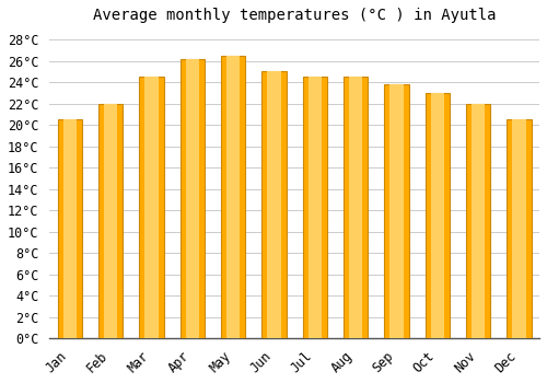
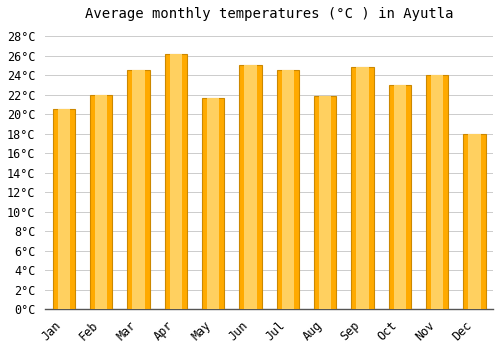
May: 26.5°C -> 21.6°C
Aug: 24.5°C -> 21.8°C
Sep: 23.8°C -> 24.8°C
Nov: 22.0°C -> 24.0°C
Dec: 20.5°C -> 18.0°C
